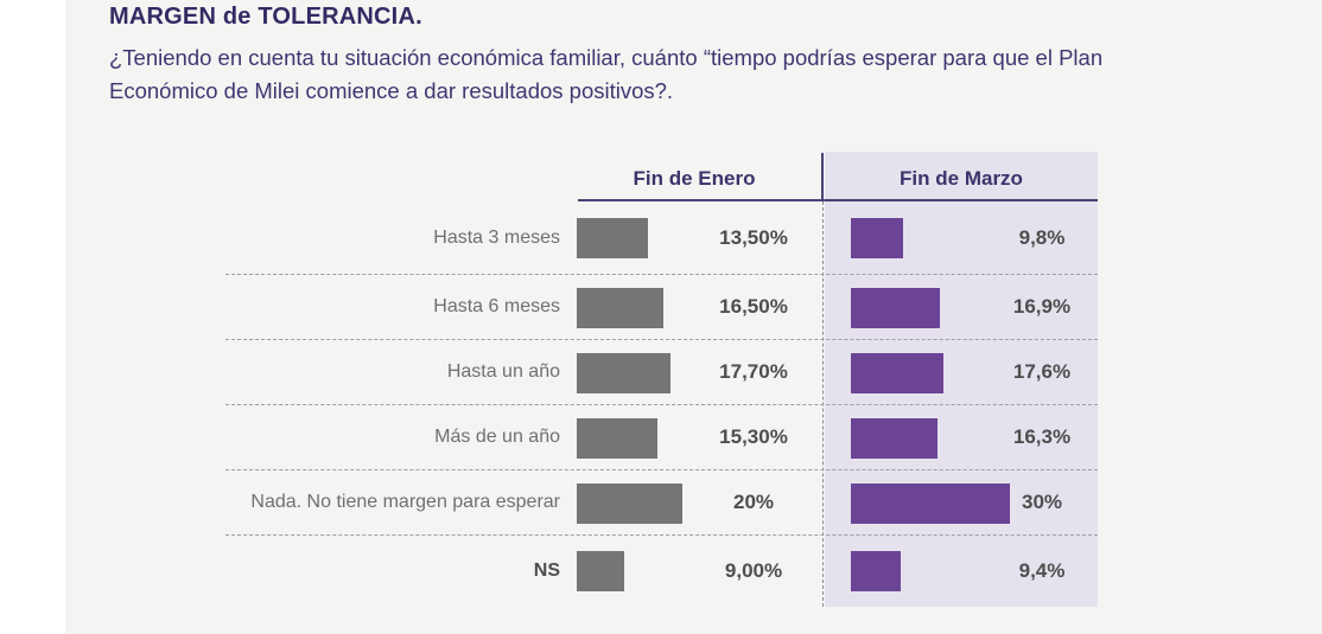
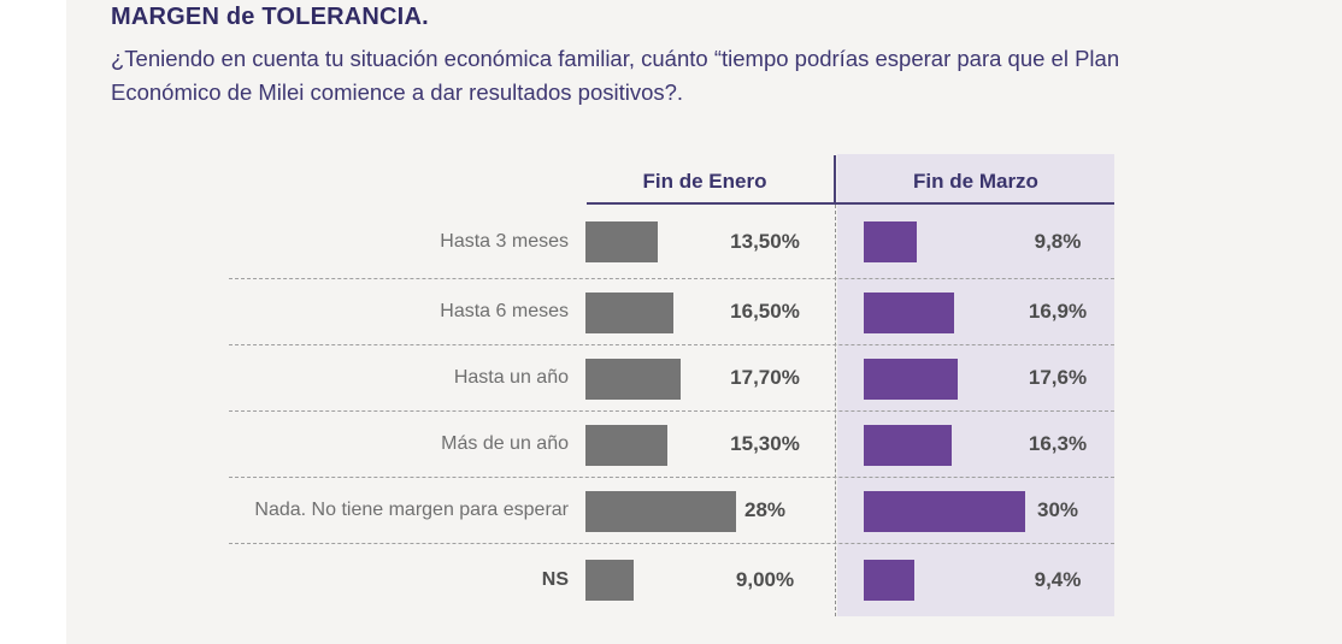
Fin de Enero/Nada. No tiene margen para esperar: 20% -> 28%
